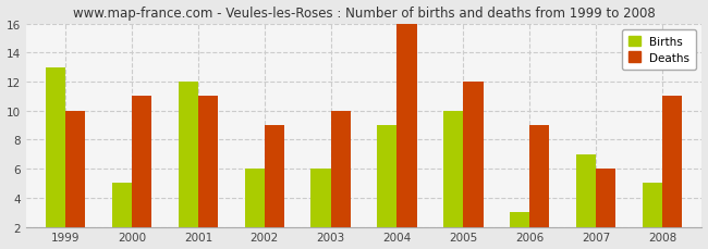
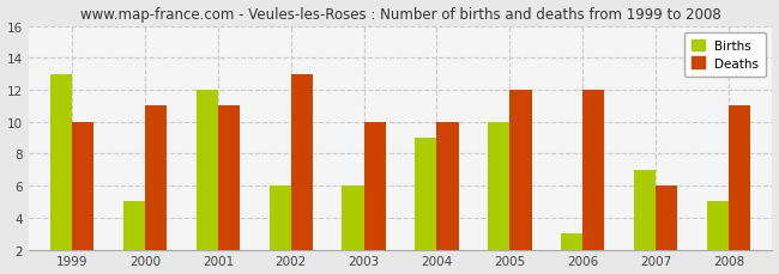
Deaths/2002: 9 -> 13
Deaths/2004: 16 -> 10
Deaths/2006: 9 -> 12
